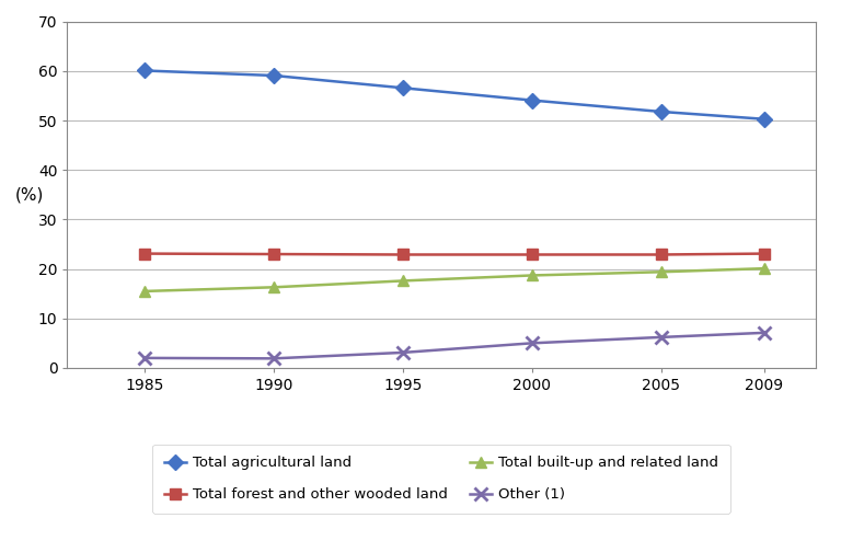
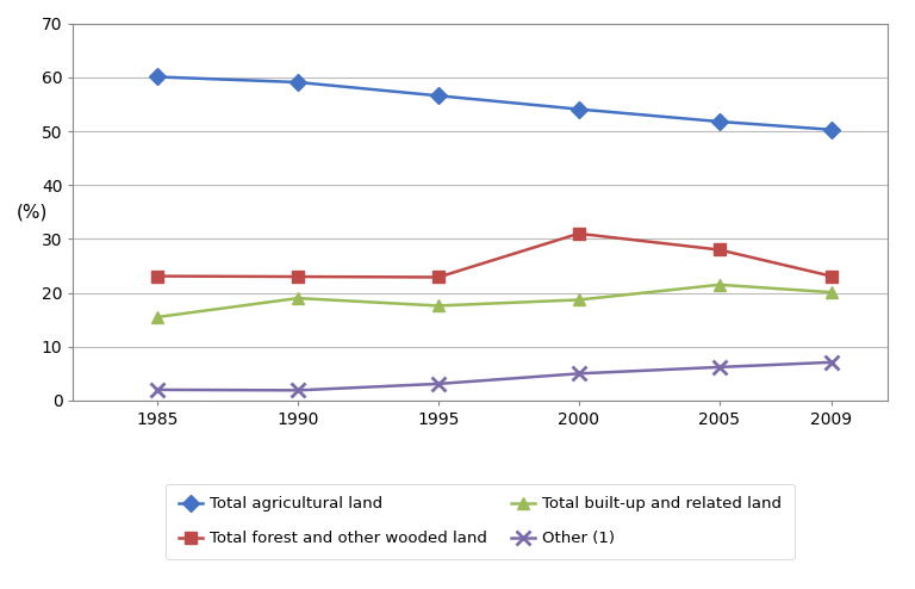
Total built-up and related land/1990: 16.3 -> 19.0
Total forest and other wooded land/2000: 22.9 -> 31.0
Total forest and other wooded land/2005: 22.9 -> 28.0
Total built-up and related land/2005: 19.4 -> 21.5
